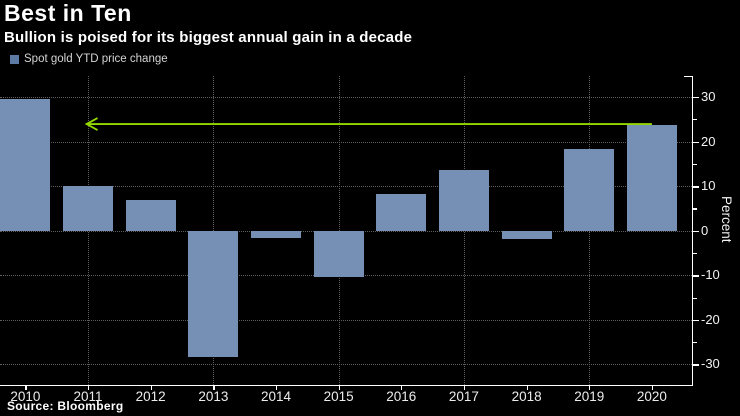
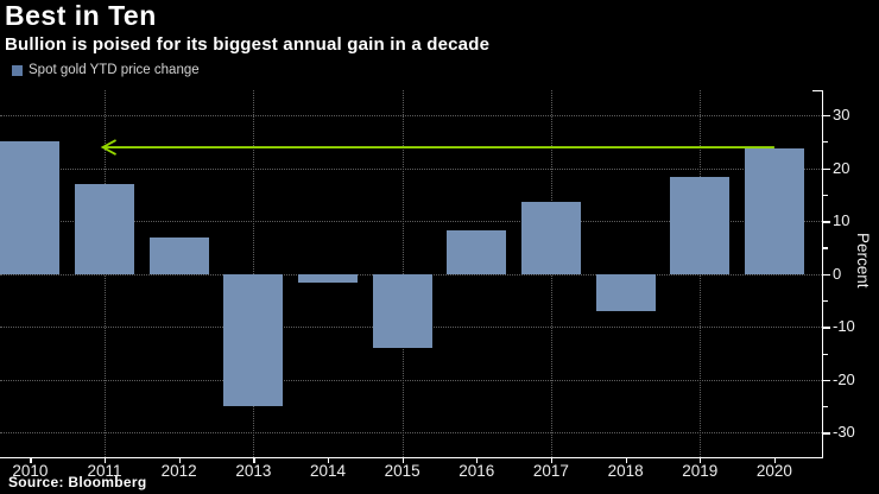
2010: 30 -> 25
2011: 10 -> 17
2013: -28 -> -25
2015: -10 -> -14
2018: -2 -> -7
